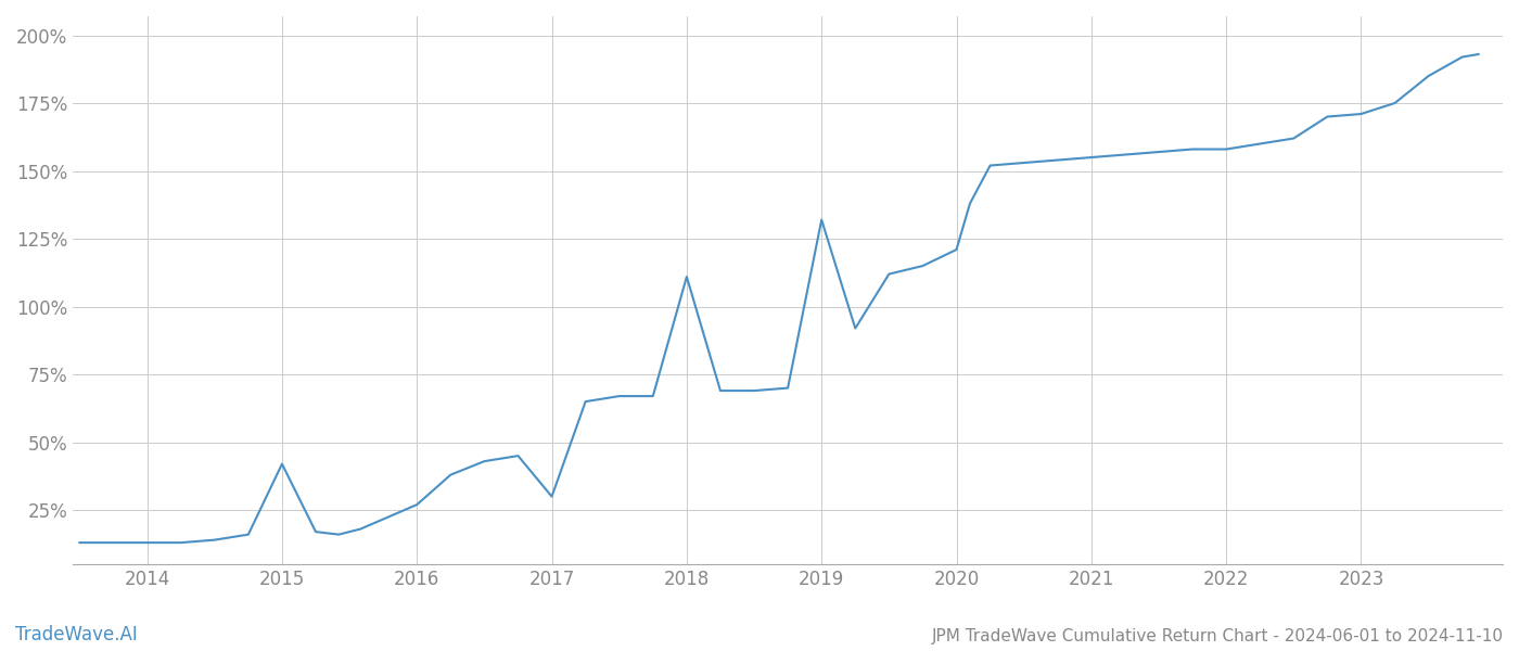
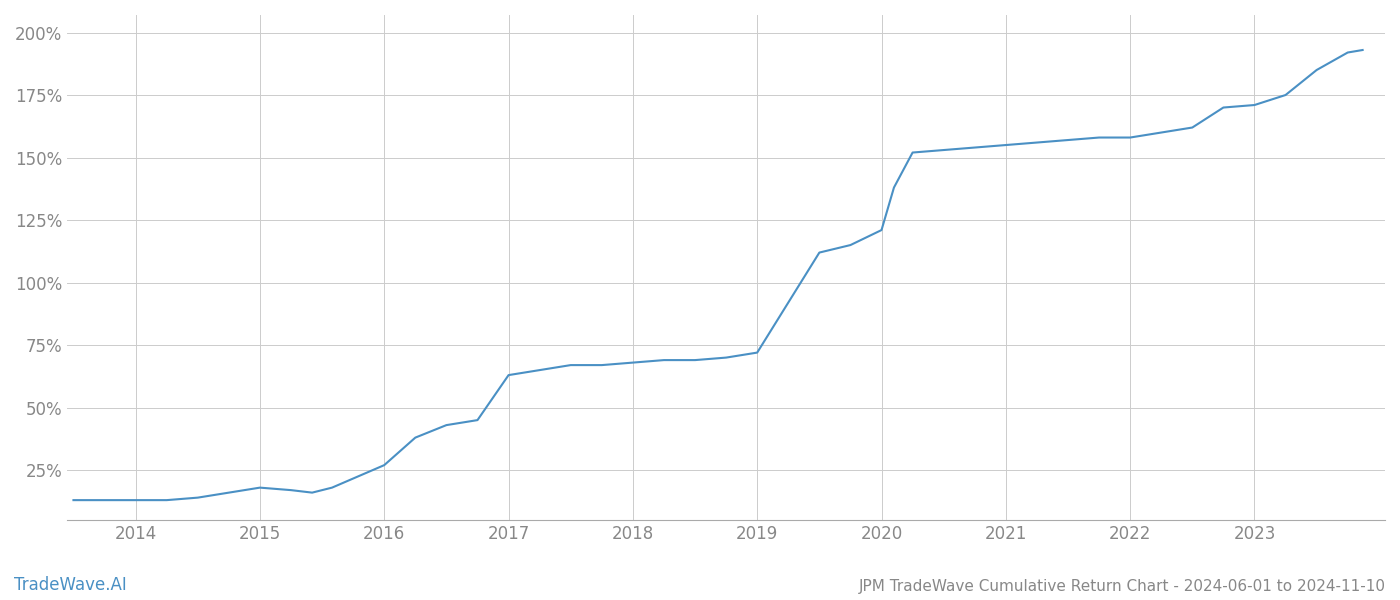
2015: 42% -> 18%
2017: 30% -> 63%
2018: 111% -> 68%
2019: 132% -> 72%
